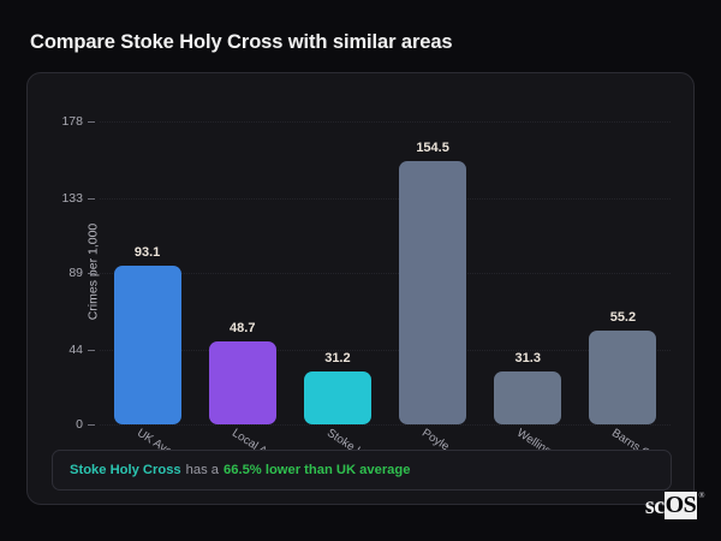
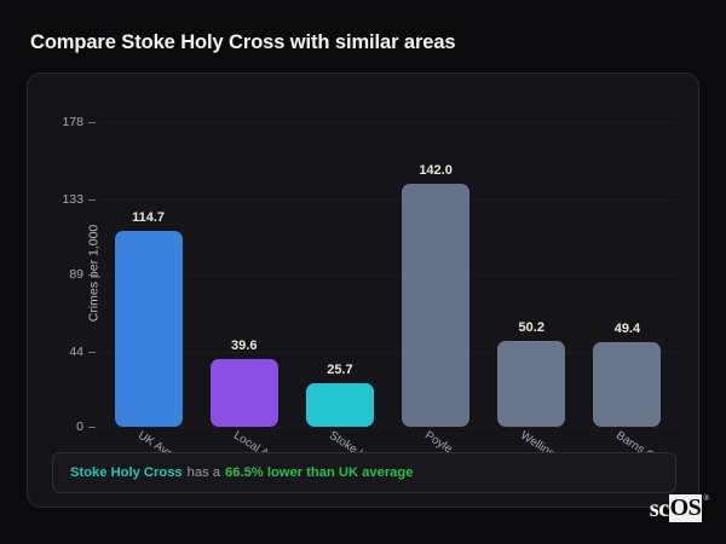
UK Average: 93.1 -> 114.7
Local Area: 48.7 -> 39.6
Stoke Holy...: 31.2 -> 25.7
Poyle: 154.5 -> 142.0
Wellington...: 31.3 -> 50.2
Barns Green: 55.2 -> 49.4
